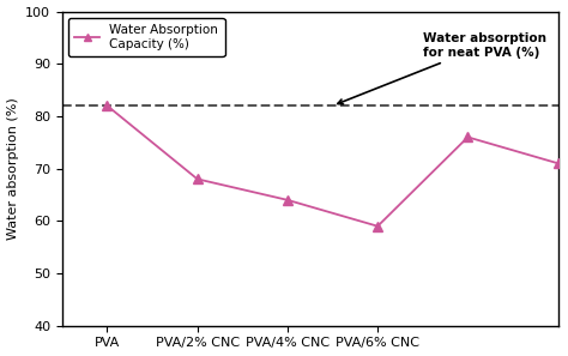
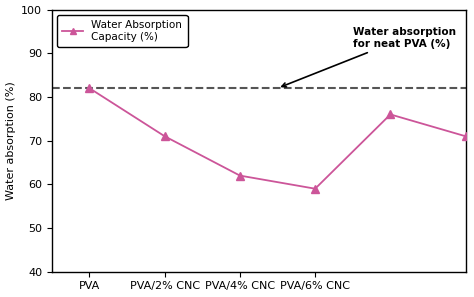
PVA/2% CNC: 68 -> 71
PVA/4% CNC: 64 -> 62
